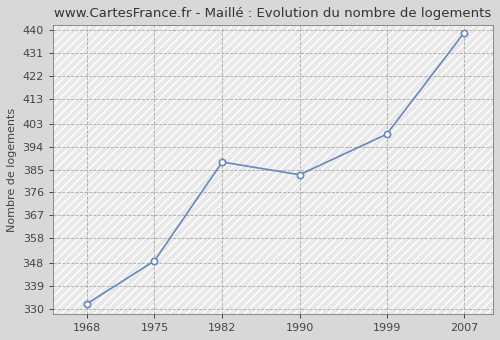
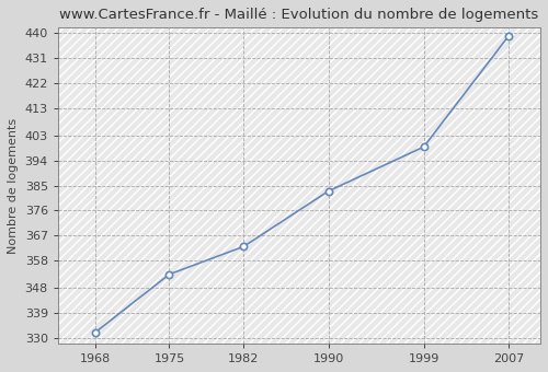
1975: 349 -> 353
1982: 388 -> 363
